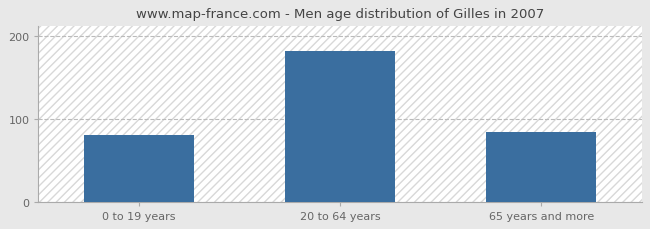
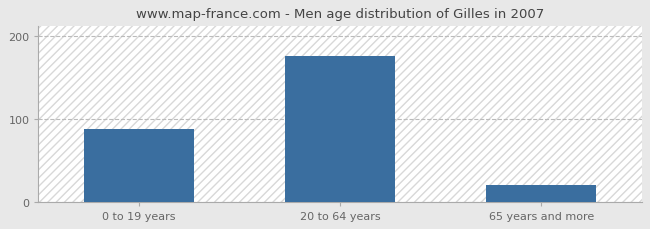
0 to 19 years: 80 -> 88
20 to 64 years: 182 -> 175
65 years and more: 84 -> 20
